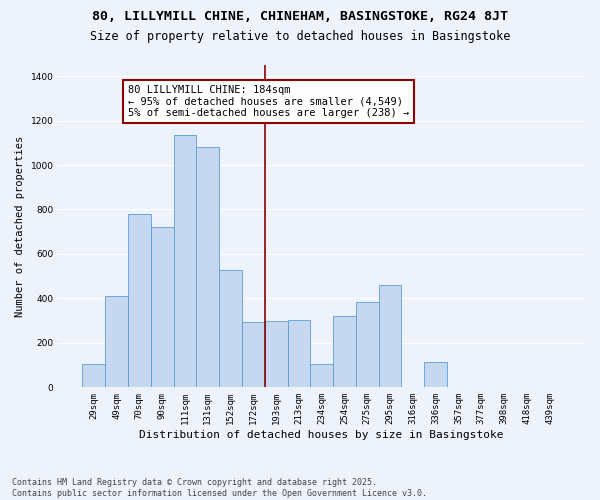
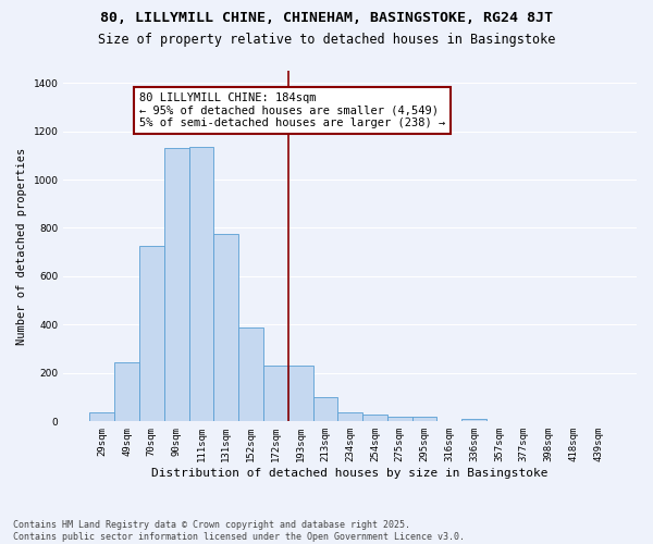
29sqm: 105 -> 38
49sqm: 410 -> 245
70sqm: 780 -> 725
90sqm: 720 -> 1130
131sqm: 1080 -> 775
152sqm: 530 -> 390
172sqm: 295 -> 230
193sqm: 300 -> 230
213sqm: 305 -> 100
234sqm: 105 -> 38
254sqm: 320 -> 30
275sqm: 385 -> 20
295sqm: 460 -> 18
336sqm: 115 -> 10
